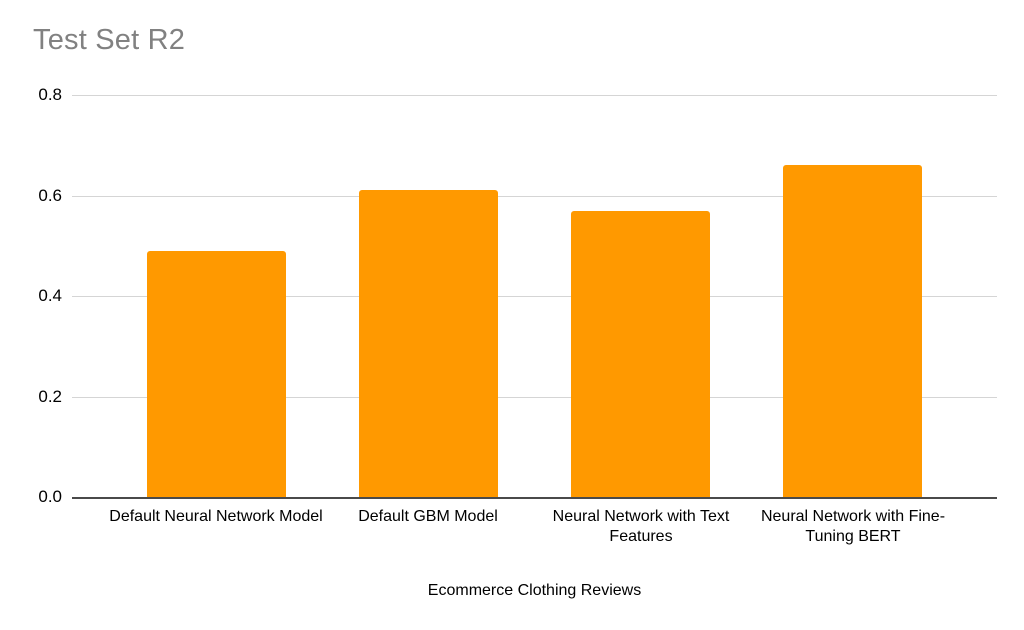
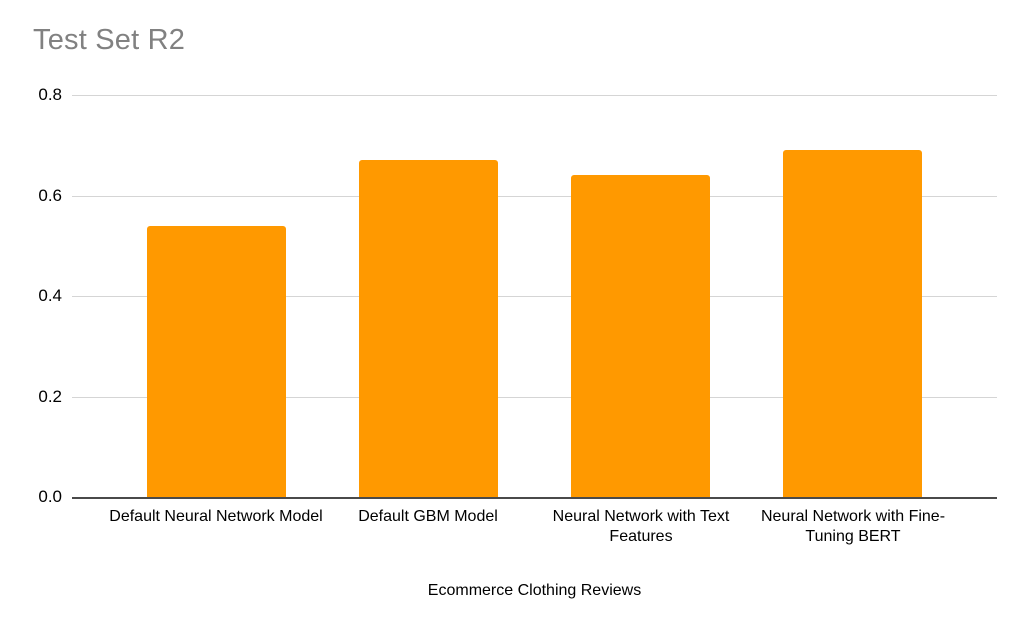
Default Neural Network Model: 0.49 -> 0.54
Default GBM Model: 0.61 -> 0.67
Neural Network with Text Features: 0.57 -> 0.64
Neural Network with Fine-Tuning BERT: 0.66 -> 0.69
